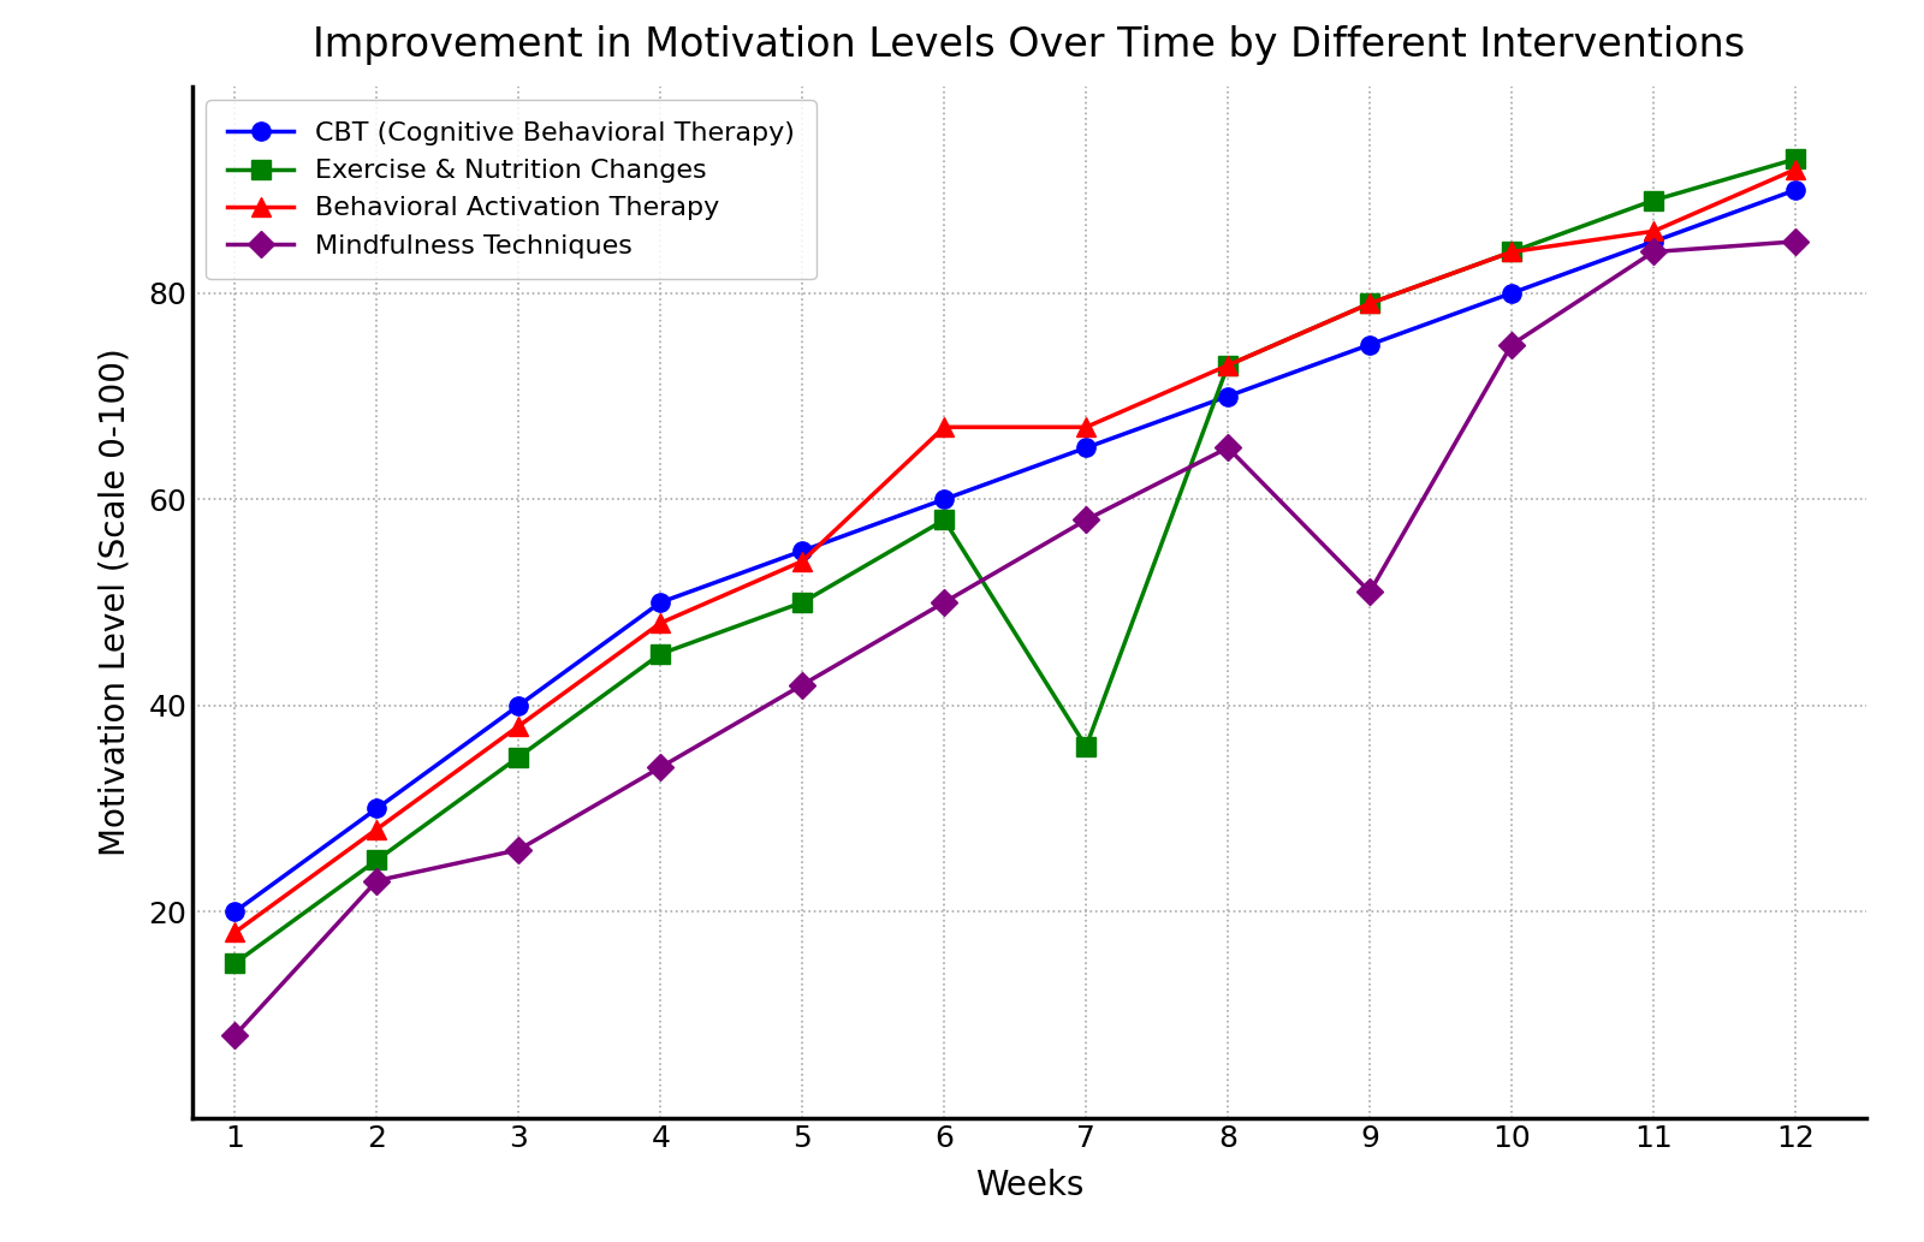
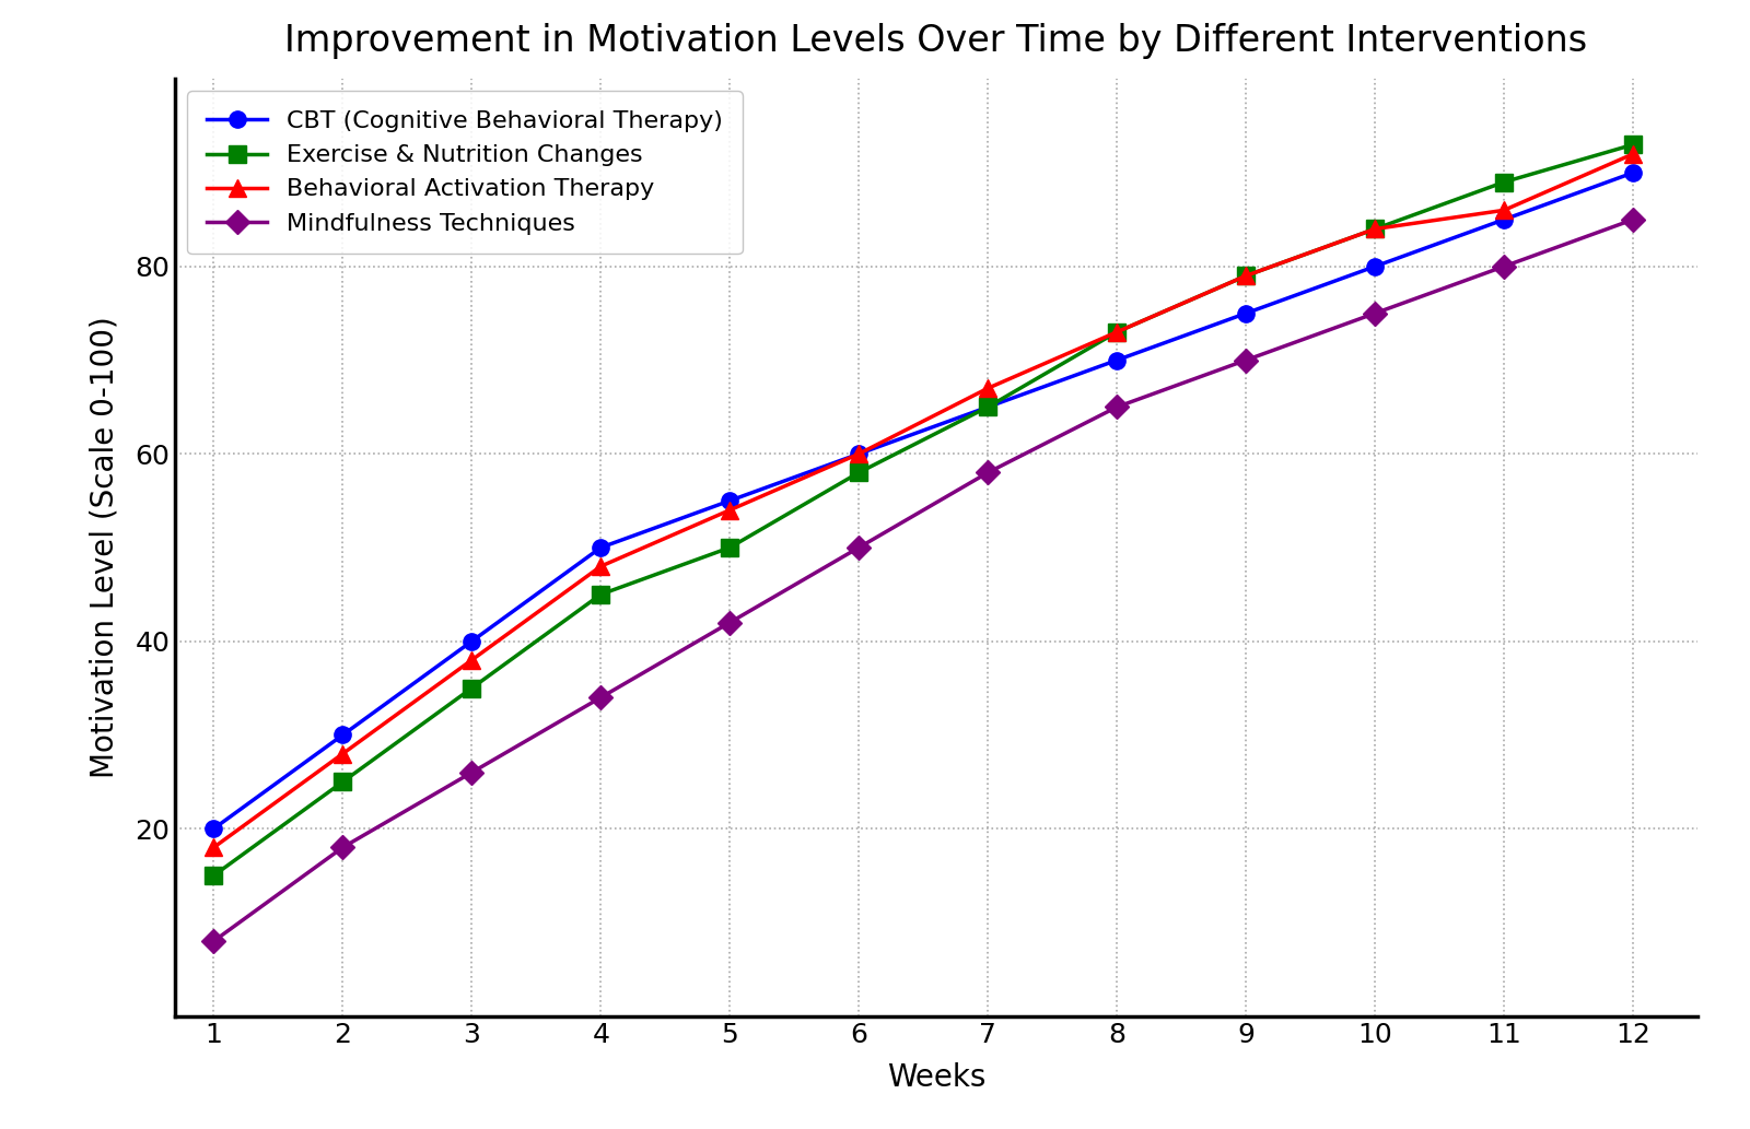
Mindfulness Techniques/2: 23 -> 18
Behavioral Activation Therapy/6: 67 -> 60
Exercise & Nutrition Changes/7: 36 -> 65
Mindfulness Techniques/9: 51 -> 70
Mindfulness Techniques/11: 84 -> 80
